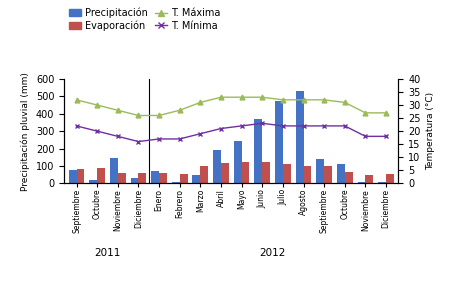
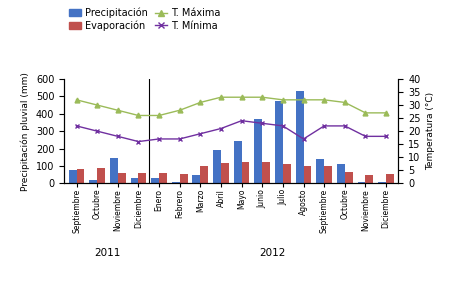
Precipitación/Enero: 70 -> 30
T. Mínima/Mayo: 22 -> 24
T. Mínima/Agosto: 22 -> 17
